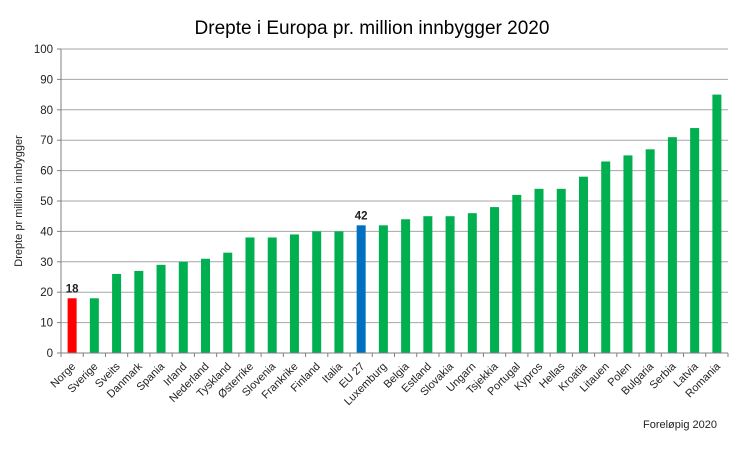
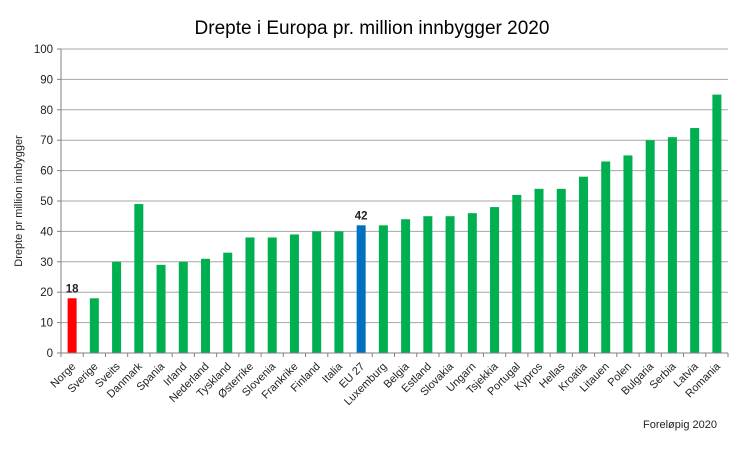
Sveits: 26 -> 30
Danmark: 27 -> 49
Bulgaria: 67 -> 70
